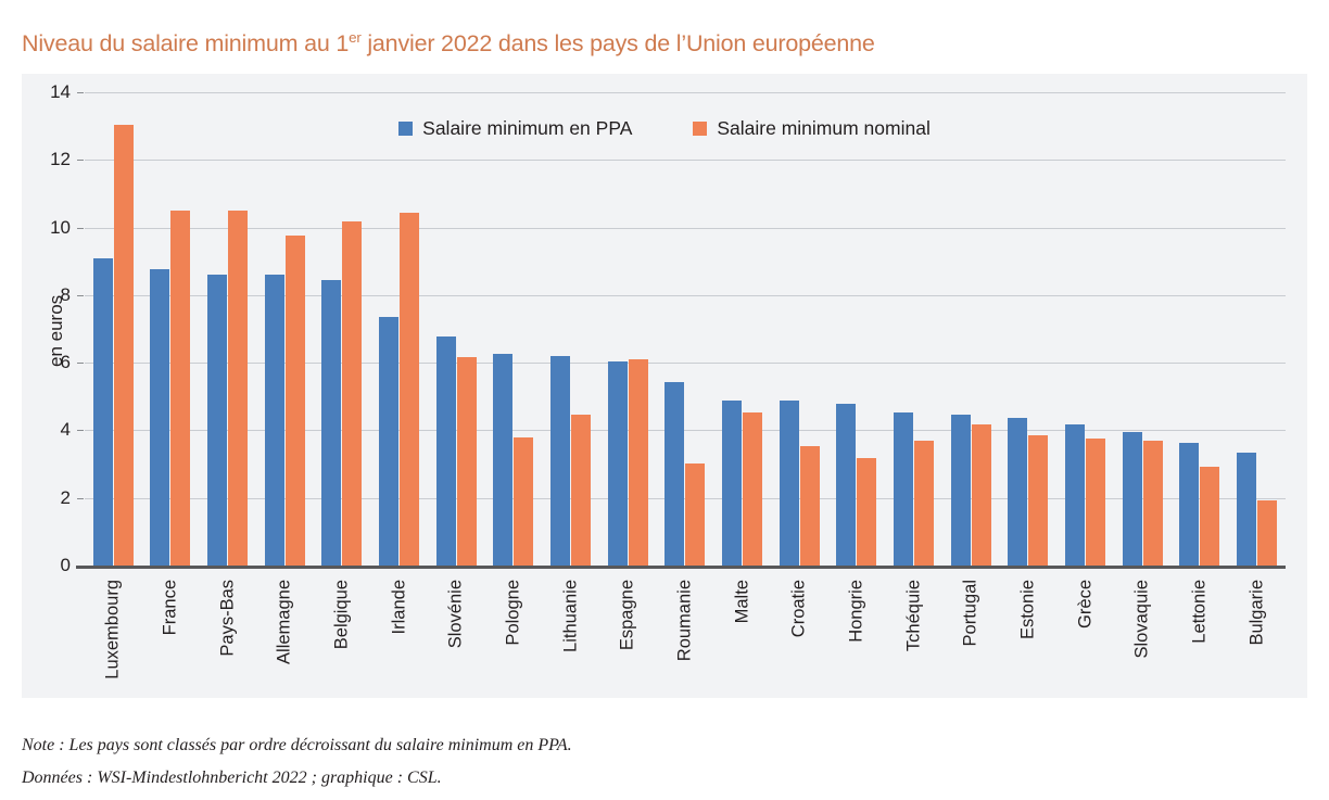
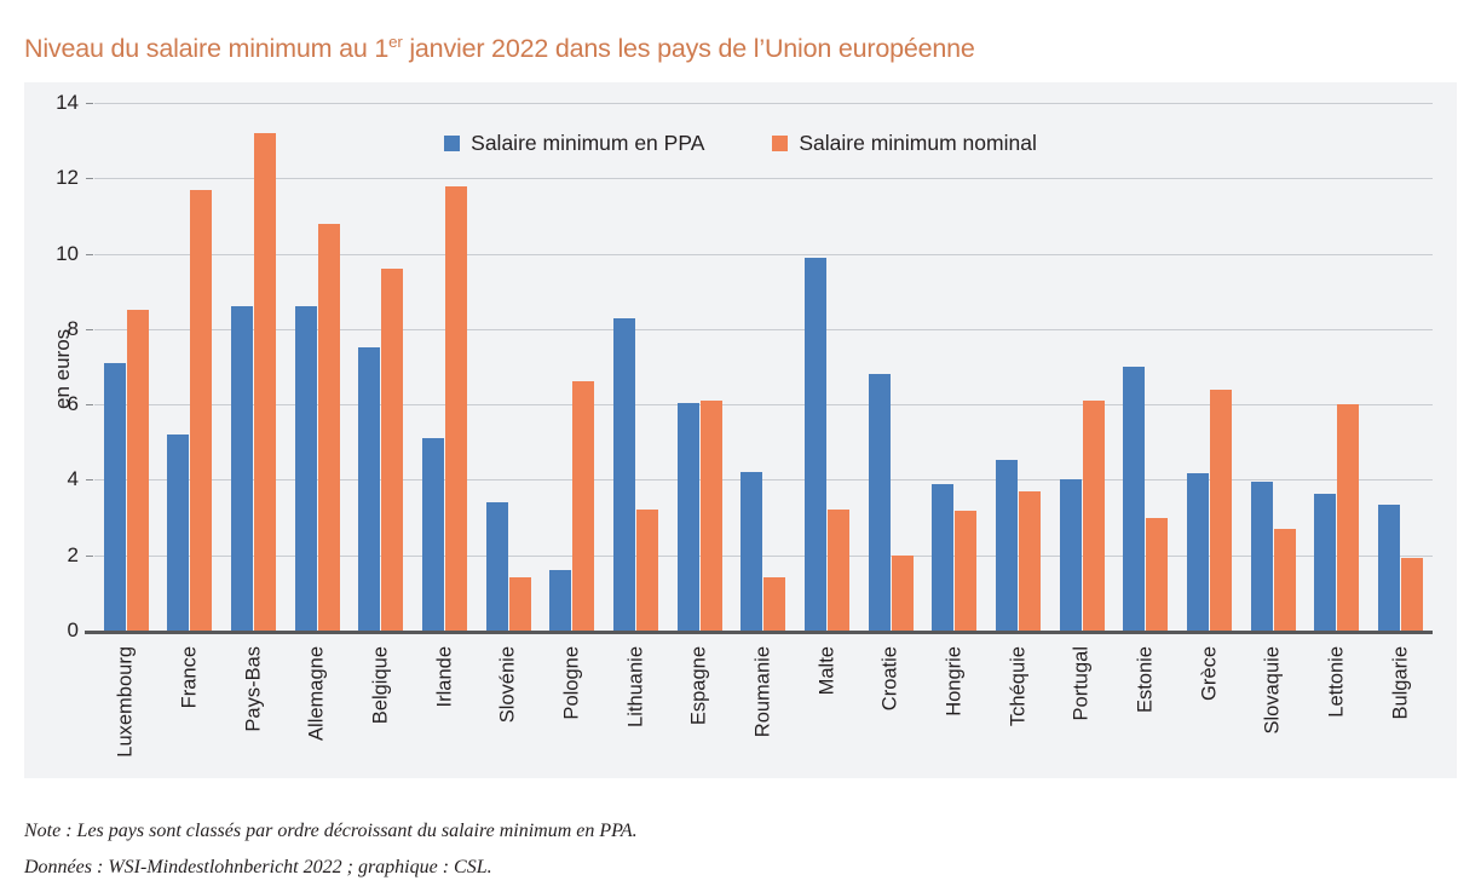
Salaire minimum en PPA/Luxembourg: 9.1 -> 7.1
Salaire minimum nominal/Luxembourg: 13.1 -> 8.5
Salaire minimum en PPA/France: 8.8 -> 5.2
Salaire minimum nominal/France: 10.5 -> 11.7
Salaire minimum nominal/Pays-Bas: 10.5 -> 13.2
Salaire minimum nominal/Allemagne: 9.8 -> 10.8
Salaire minimum en PPA/Belgique: 8.4 -> 7.5
Salaire minimum nominal/Belgique: 10.2 -> 9.6
Salaire minimum en PPA/Irlande: 7.4 -> 5.1
Salaire minimum nominal/Irlande: 10.4 -> 11.8
Salaire minimum en PPA/Slovénie: 6.8 -> 3.4
Salaire minimum nominal/Slovénie: 6.2 -> 1.4
Salaire minimum en PPA/Pologne: 6.3 -> 1.6
Salaire minimum nominal/Pologne: 3.8 -> 6.6
Salaire minimum en PPA/Lithuanie: 6.2 -> 8.3
Salaire minimum nominal/Lithuanie: 4.5 -> 3.2
Salaire minimum en PPA/Roumanie: 5.4 -> 4.2
Salaire minimum nominal/Roumanie: 3.0 -> 1.4
Salaire minimum en PPA/Malte: 4.9 -> 9.9
Salaire minimum nominal/Malte: 4.5 -> 3.2
Salaire minimum en PPA/Croatie: 4.9 -> 6.8
Salaire minimum nominal/Croatie: 3.5 -> 2.0
Salaire minimum en PPA/Hongrie: 4.8 -> 3.9
Salaire minimum en PPA/Portugal: 4.5 -> 4.0
Salaire minimum nominal/Portugal: 4.2 -> 6.1
Salaire minimum en PPA/Estonie: 4.4 -> 7.0
Salaire minimum nominal/Estonie: 3.9 -> 3.0
Salaire minimum nominal/Grèce: 3.8 -> 6.4
Salaire minimum nominal/Slovaquie: 3.7 -> 2.7
Salaire minimum nominal/Lettonie: 2.9 -> 6.0
